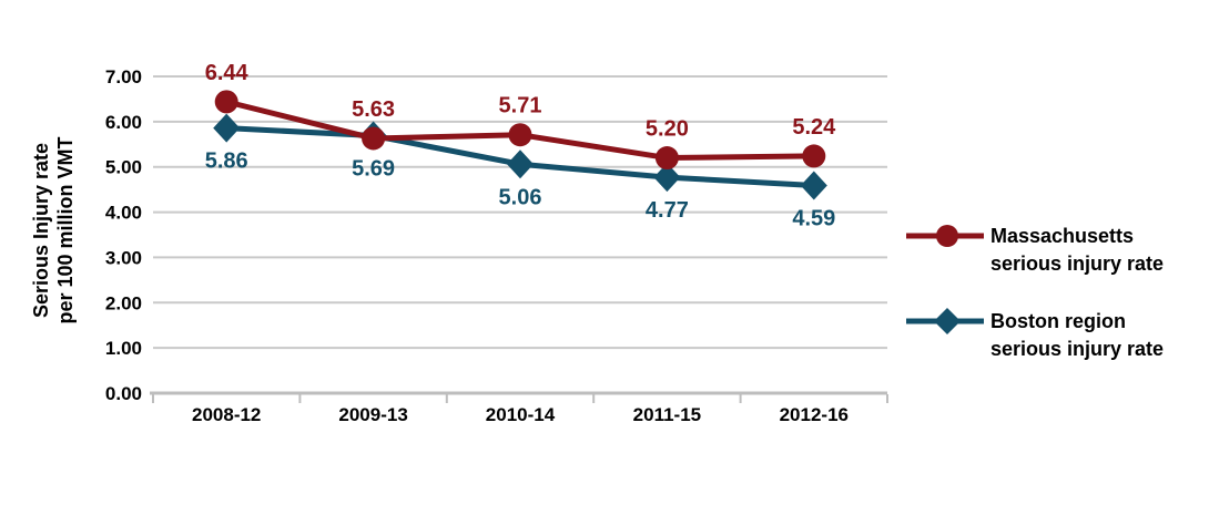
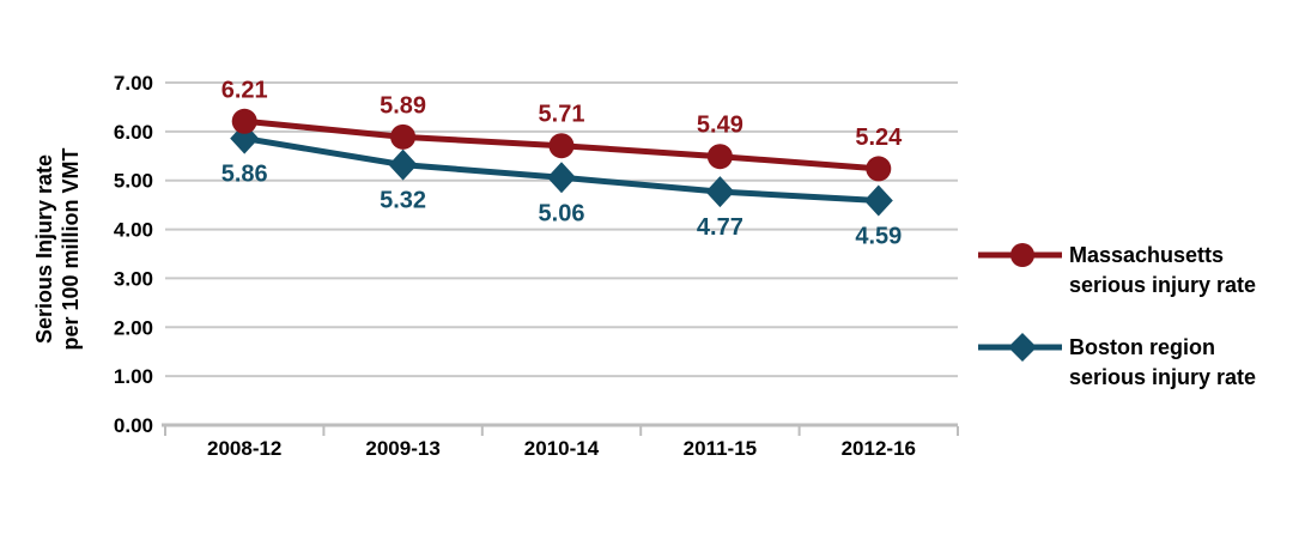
Massachusetts serious injury rate/2008-12: 6.44 -> 6.21
Massachusetts serious injury rate/2009-13: 5.63 -> 5.89
Boston region serious injury rate/2009-13: 5.69 -> 5.32
Massachusetts serious injury rate/2011-15: 5.20 -> 5.49
